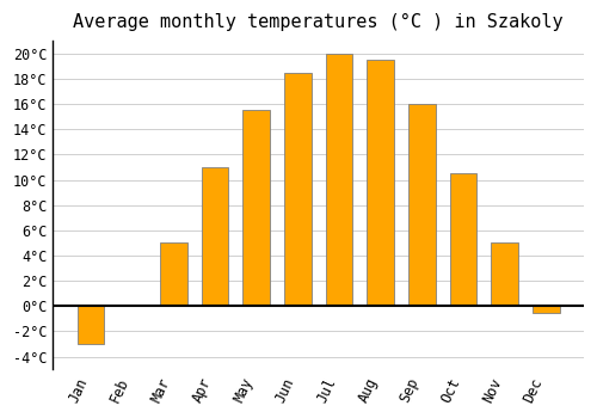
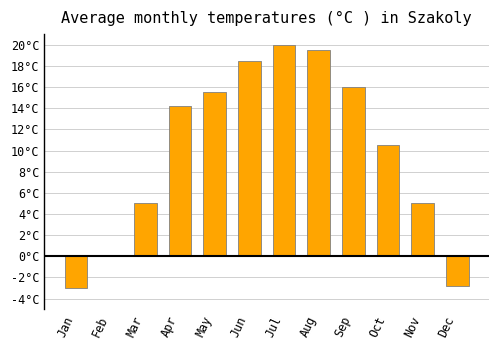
Apr: 11.0°C -> 14.2°C
Dec: -0.5°C -> -2.8°C
